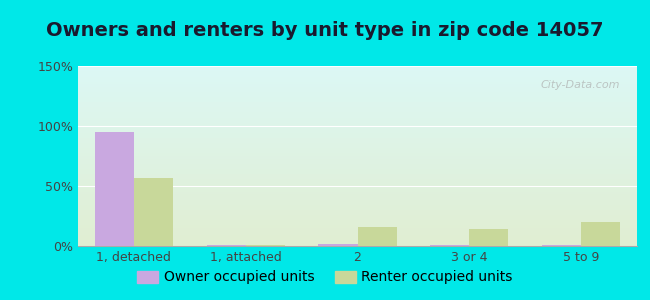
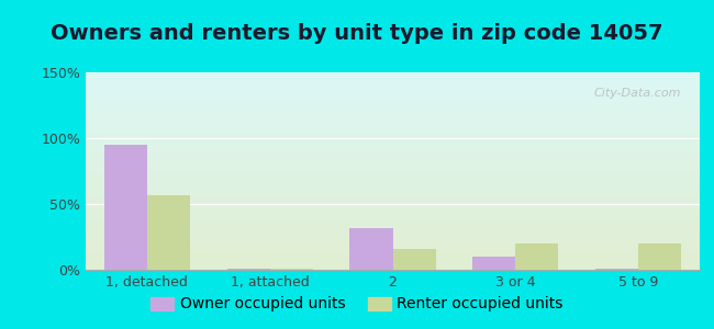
Owner occupied units/2: 2% -> 32%
Owner occupied units/3 or 4: 1% -> 10%
Renter occupied units/3 or 4: 14% -> 20%
